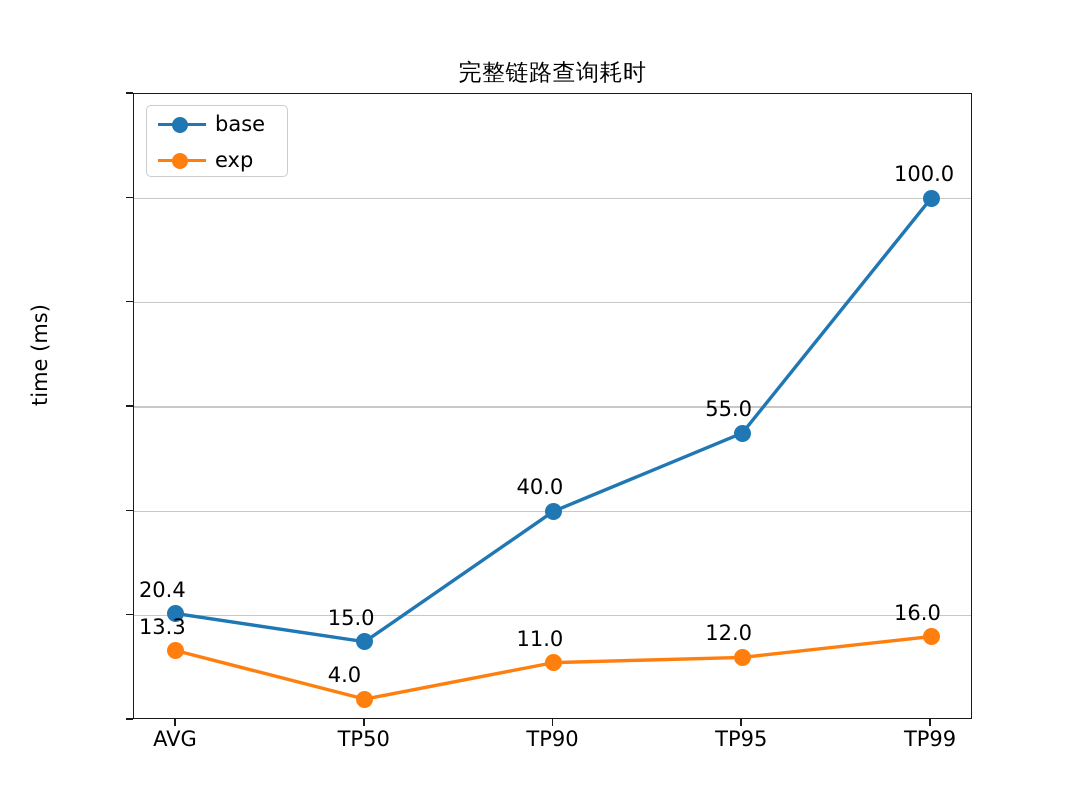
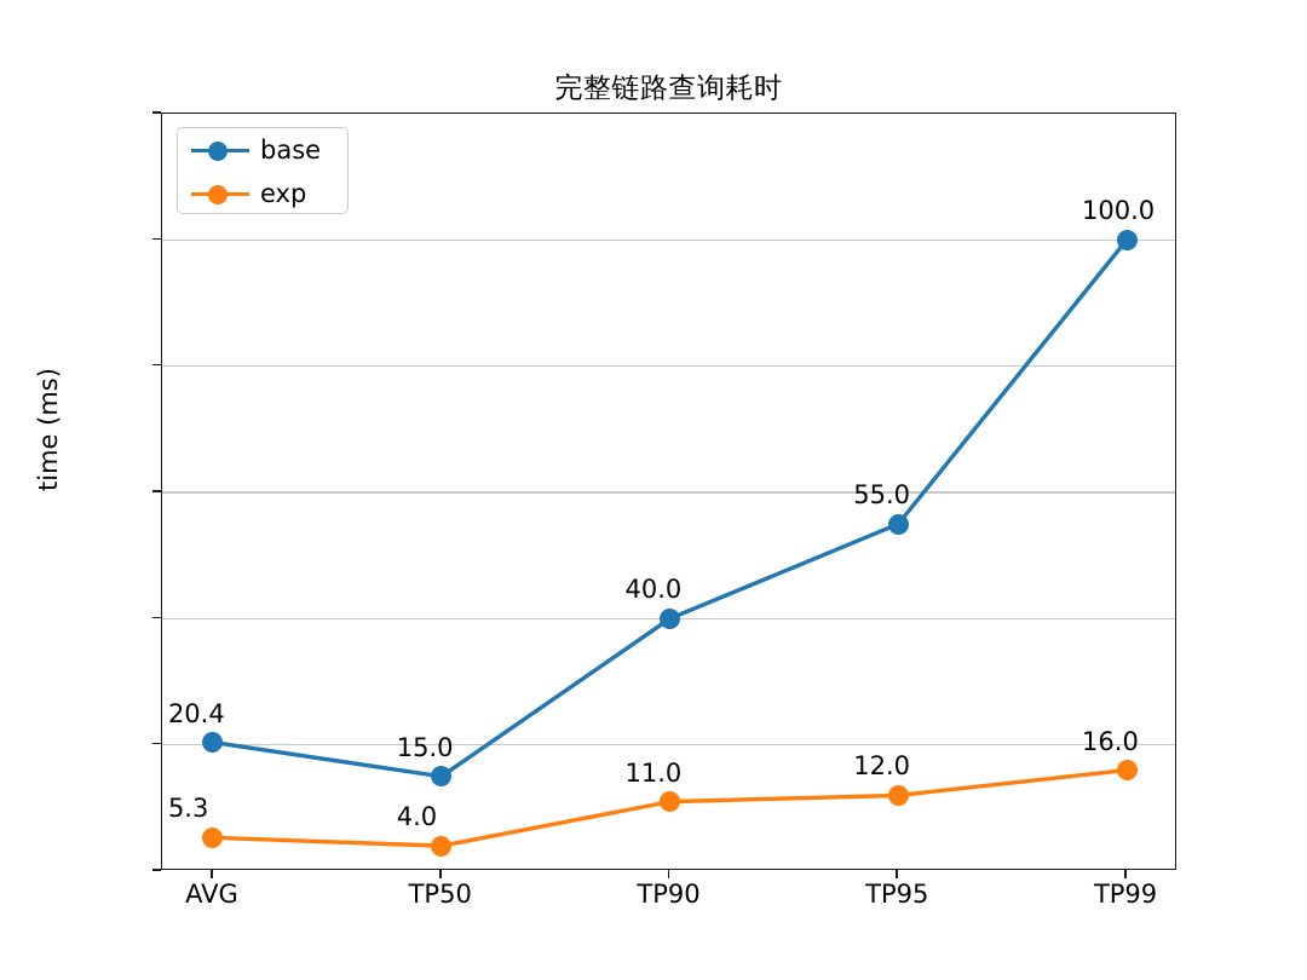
exp/AVG: 13.3 -> 5.3
